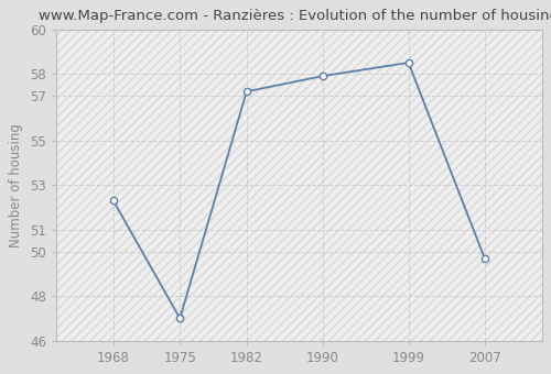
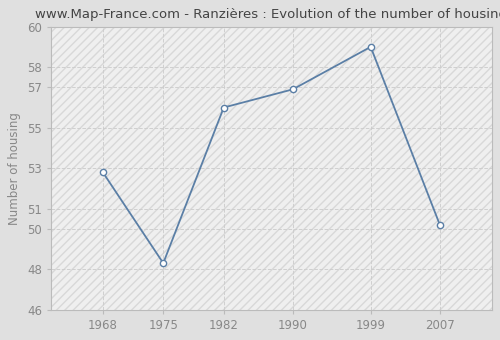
1968: 52.3 -> 52.8
1975: 47.0 -> 48.3
1982: 57.2 -> 56.0
1990: 57.9 -> 56.9
1999: 58.5 -> 59.0
2007: 49.7 -> 50.2
